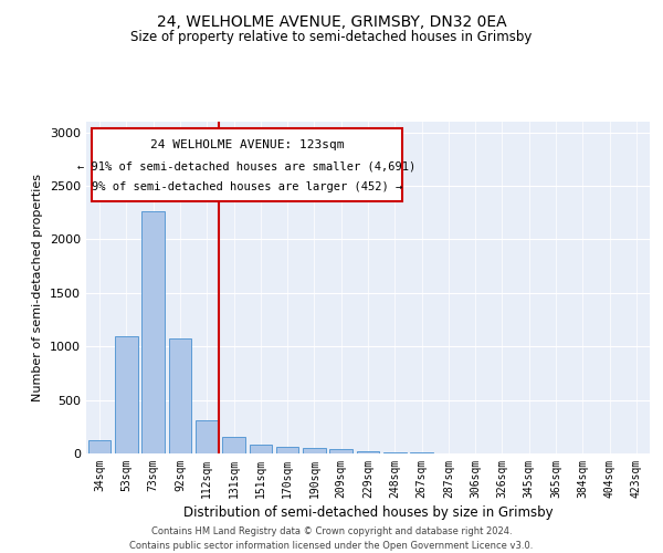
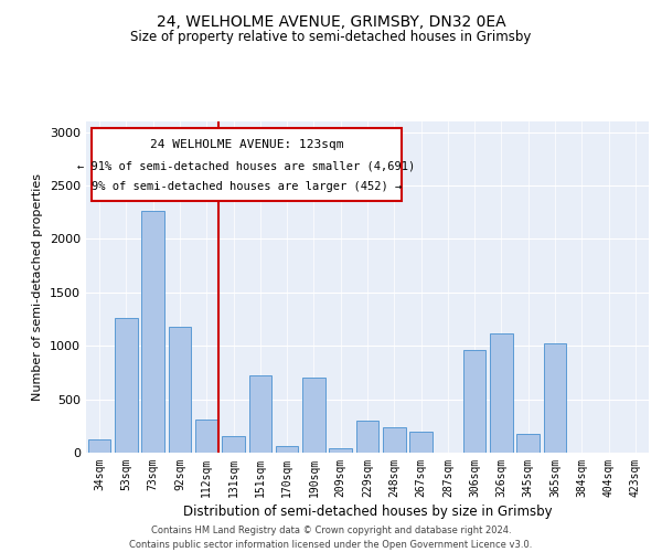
53sqm: 1100 -> 1260
92sqm: 1070 -> 1180
151sqm: 80 -> 720
190sqm: 60 -> 700
229sqm: 20 -> 300
248sqm: 20 -> 240
267sqm: 10 -> 200
306sqm: 0 -> 960
326sqm: 0 -> 1120
345sqm: 0 -> 180
365sqm: 0 -> 1020
